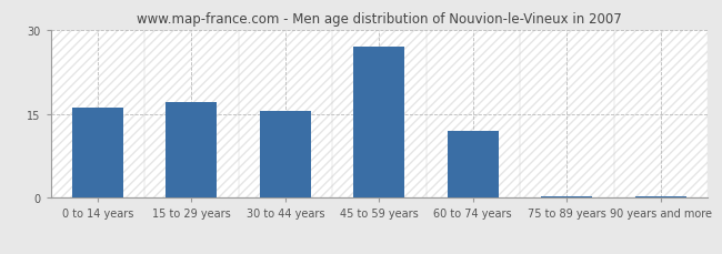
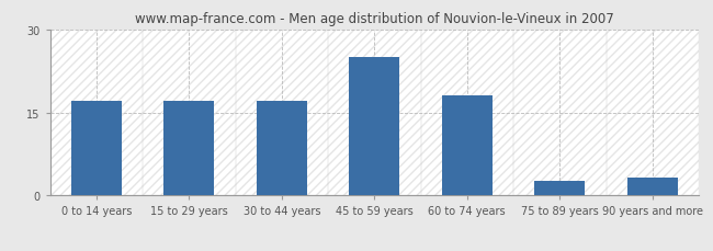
0 to 14 years: 16.0 -> 17.0
30 to 44 years: 15.5 -> 17.0
45 to 59 years: 27.0 -> 25.0
60 to 74 years: 12.0 -> 18.0
75 to 89 years: 0.3 -> 2.6
90 years and more: 0.3 -> 3.2
